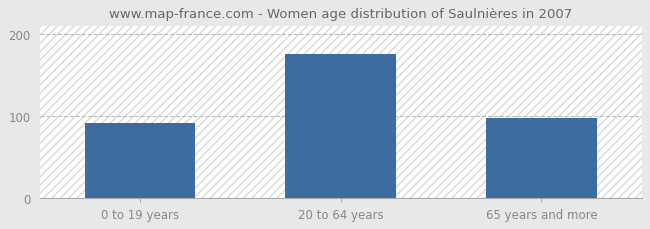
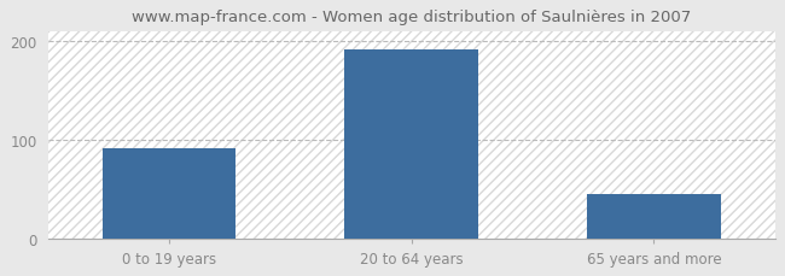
20 to 64 years: 176 -> 191
65 years and more: 98 -> 45
